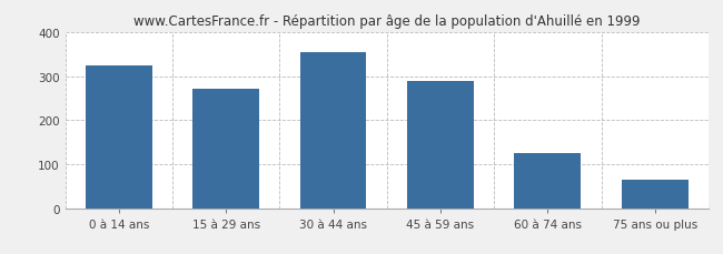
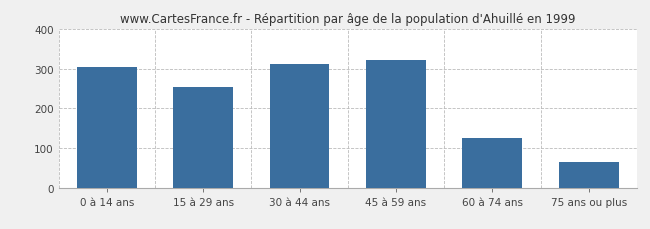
0 à 14 ans: 325 -> 303
15 à 29 ans: 270 -> 254
30 à 44 ans: 355 -> 311
45 à 59 ans: 290 -> 322
